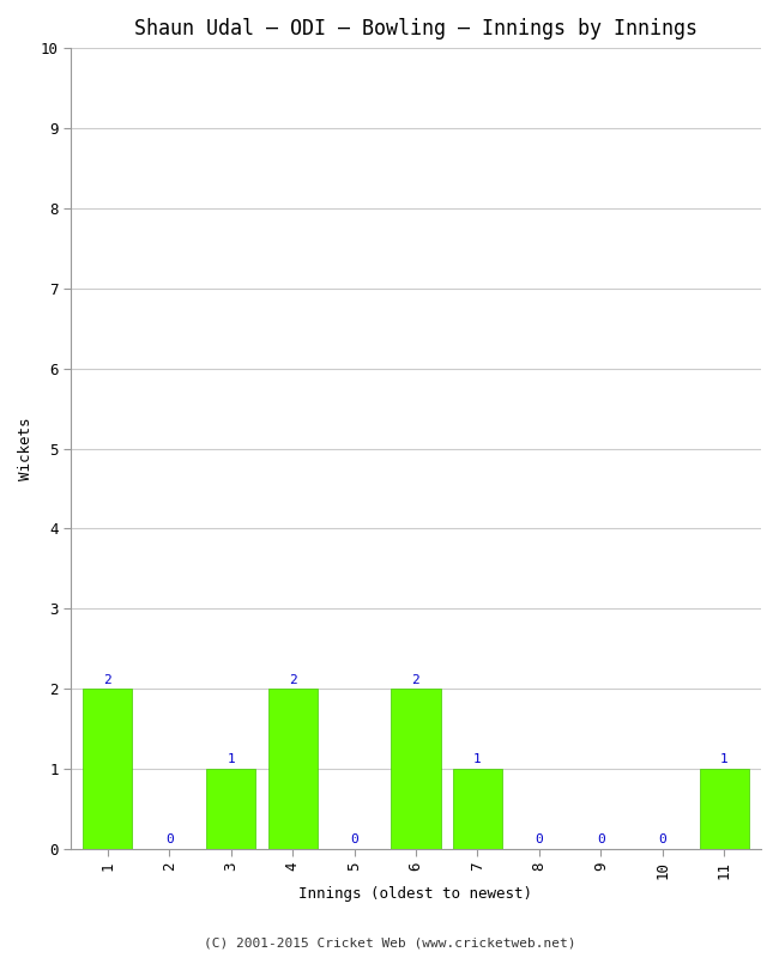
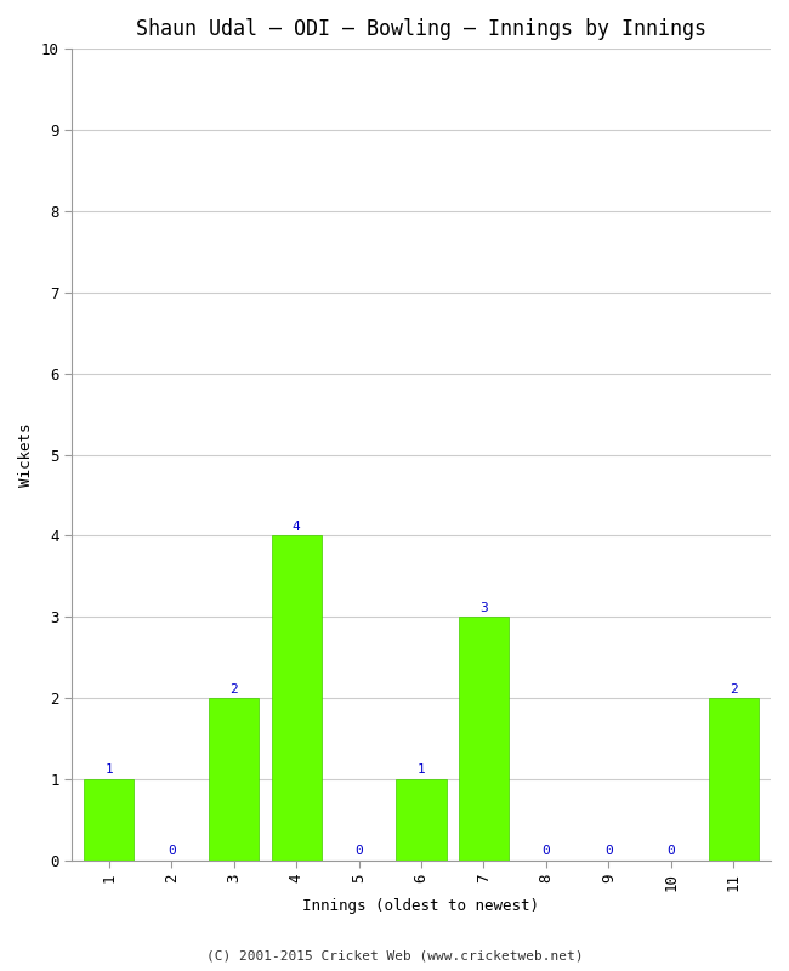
1: 2 -> 1
3: 1 -> 2
4: 2 -> 4
6: 2 -> 1
7: 1 -> 3
11: 1 -> 2
